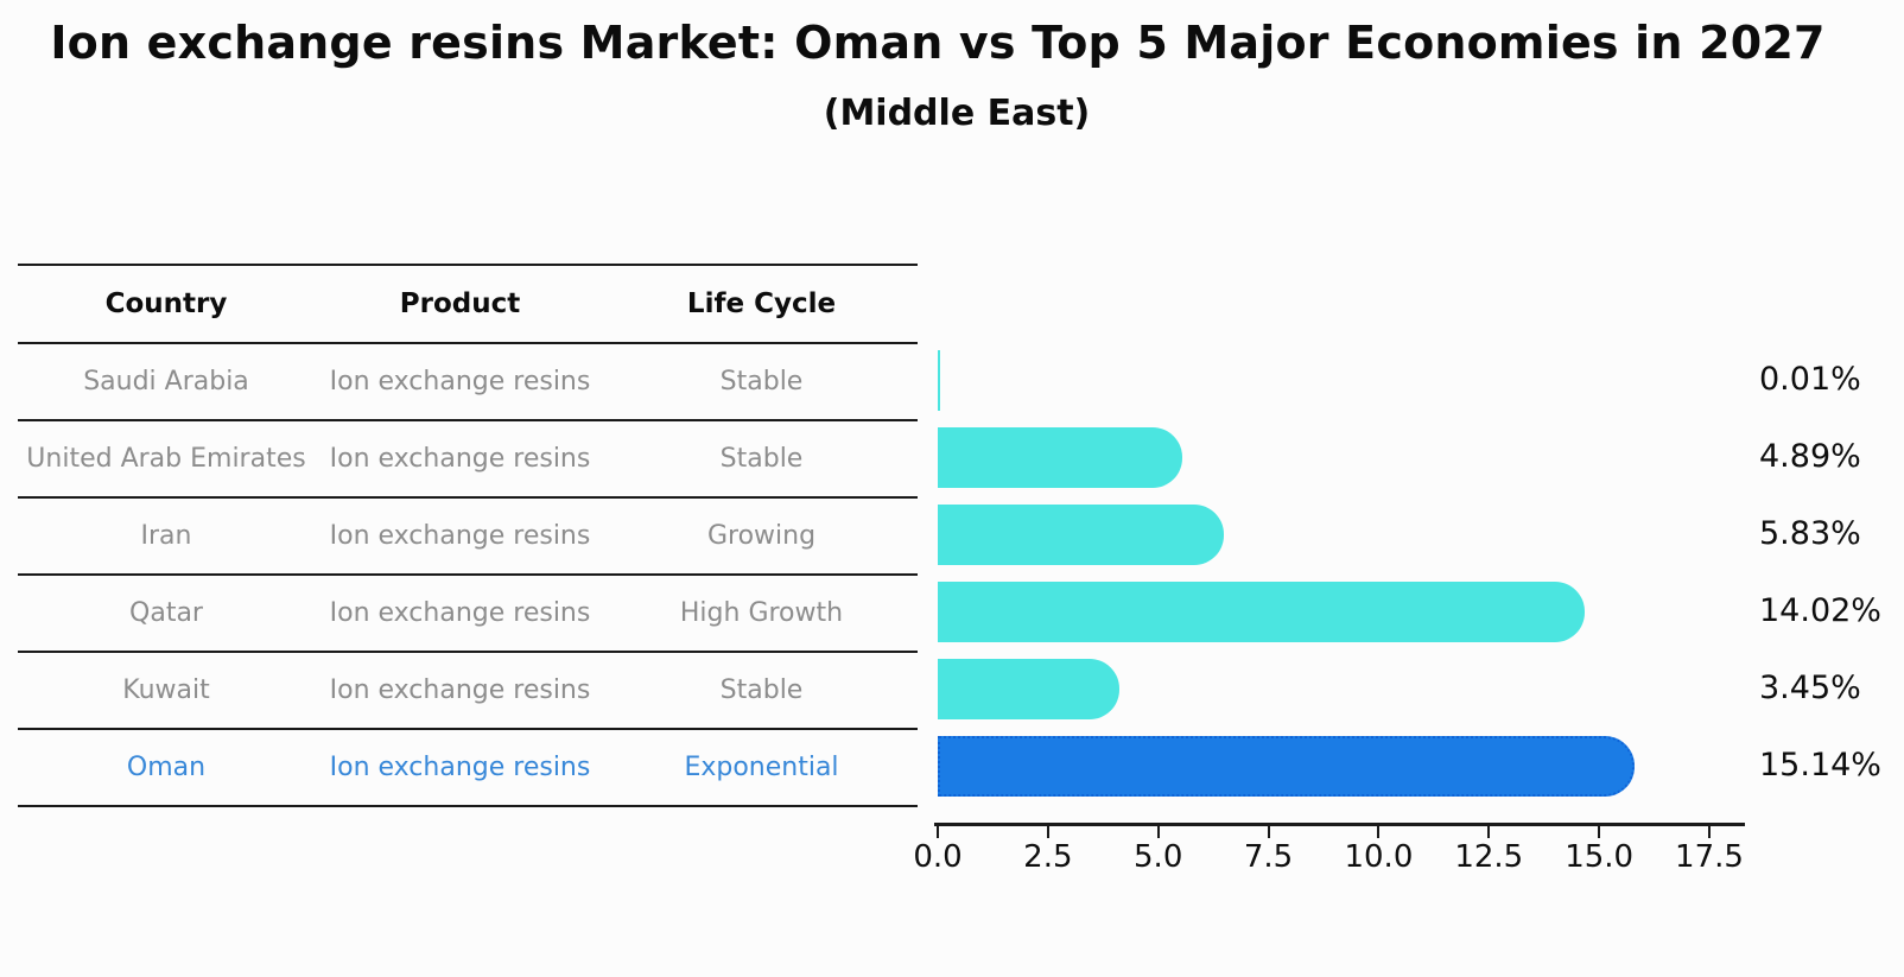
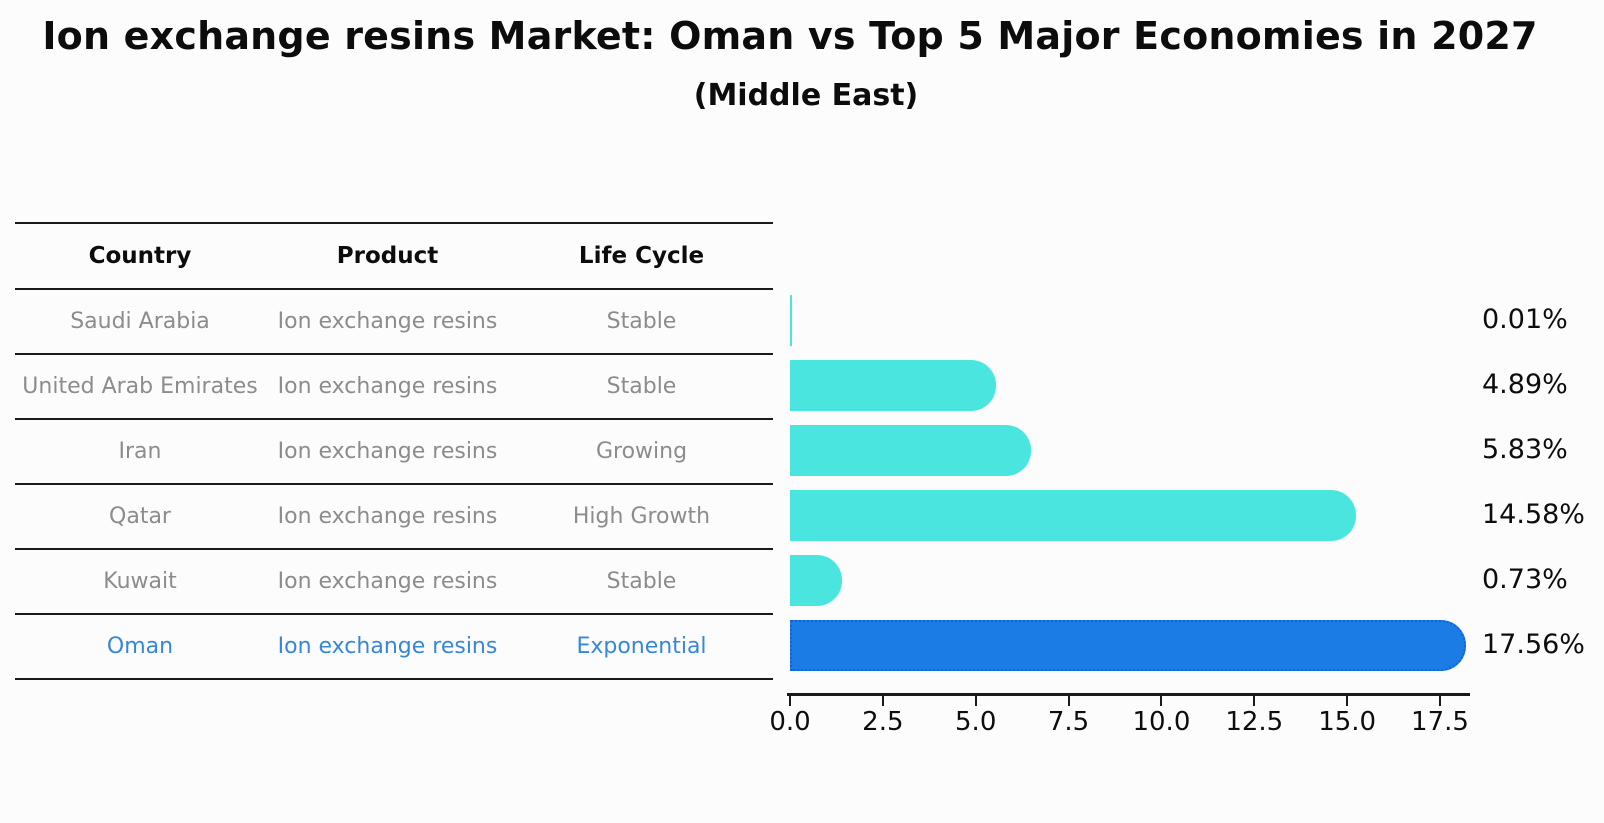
Qatar: 14.02% -> 14.58%
Kuwait: 3.45% -> 0.73%
Oman: 15.14% -> 17.56%
